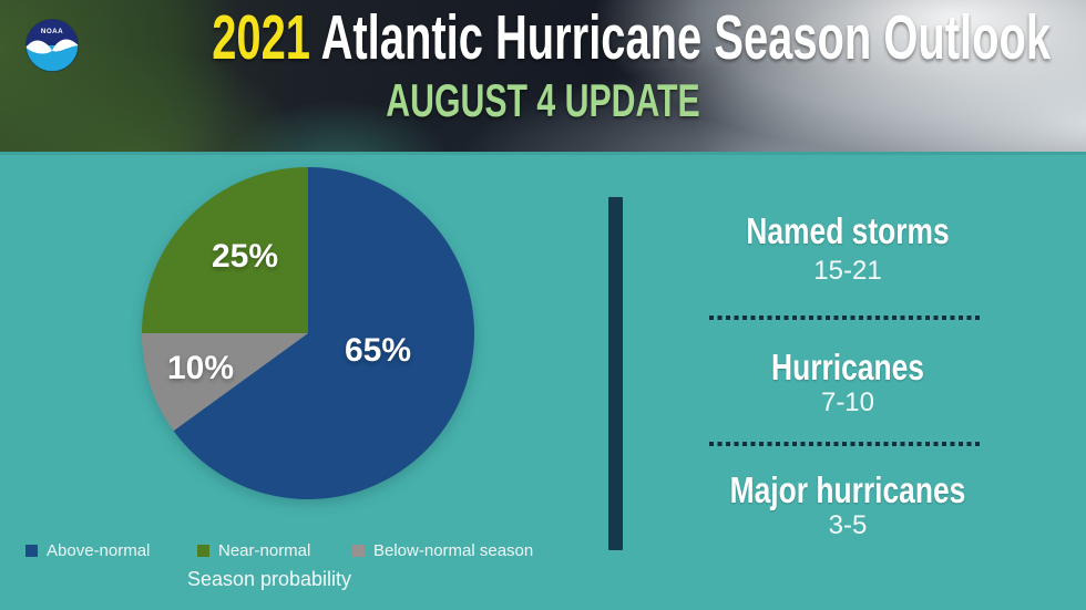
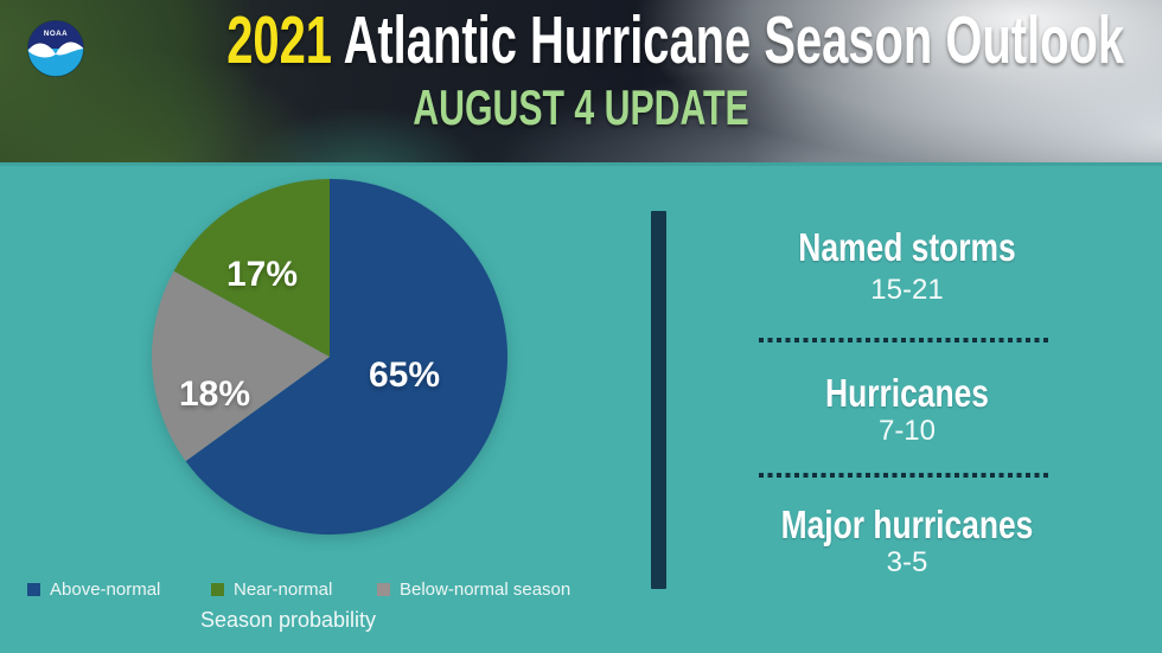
Below-normal season: 10% -> 18%
Near-normal: 25% -> 17%
